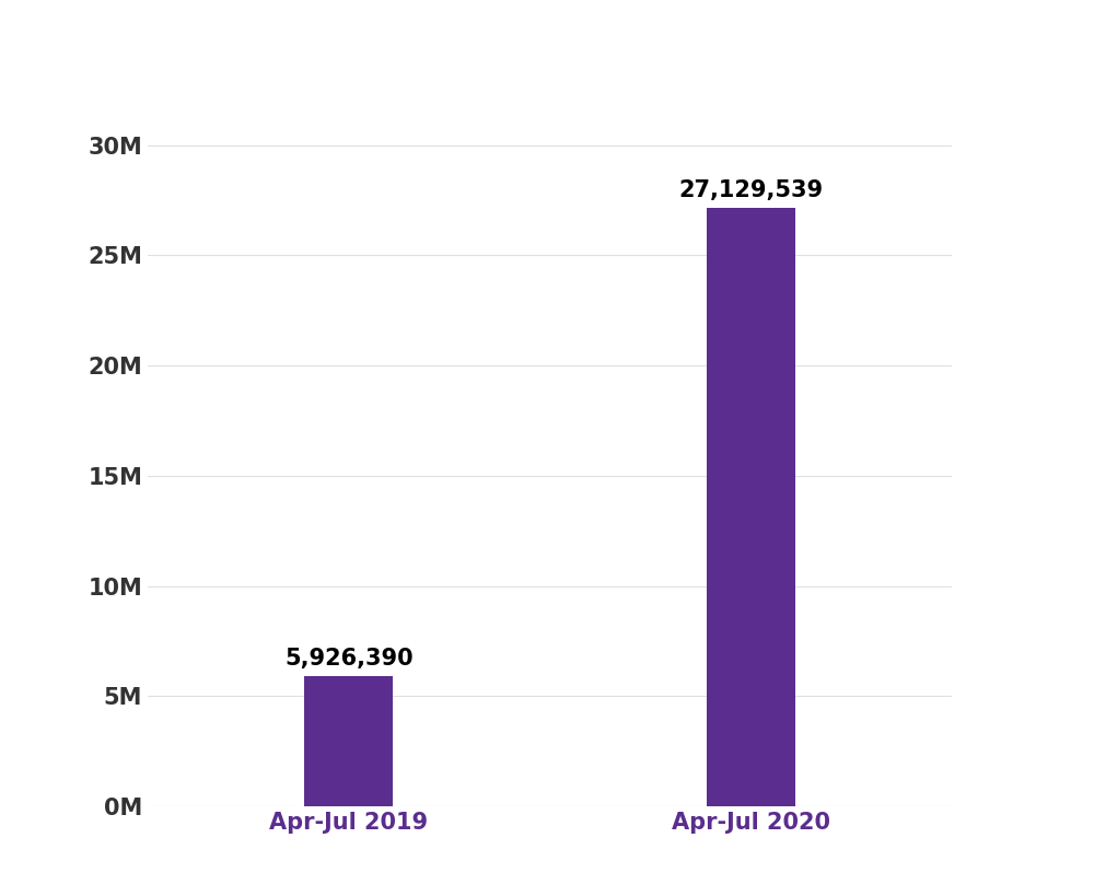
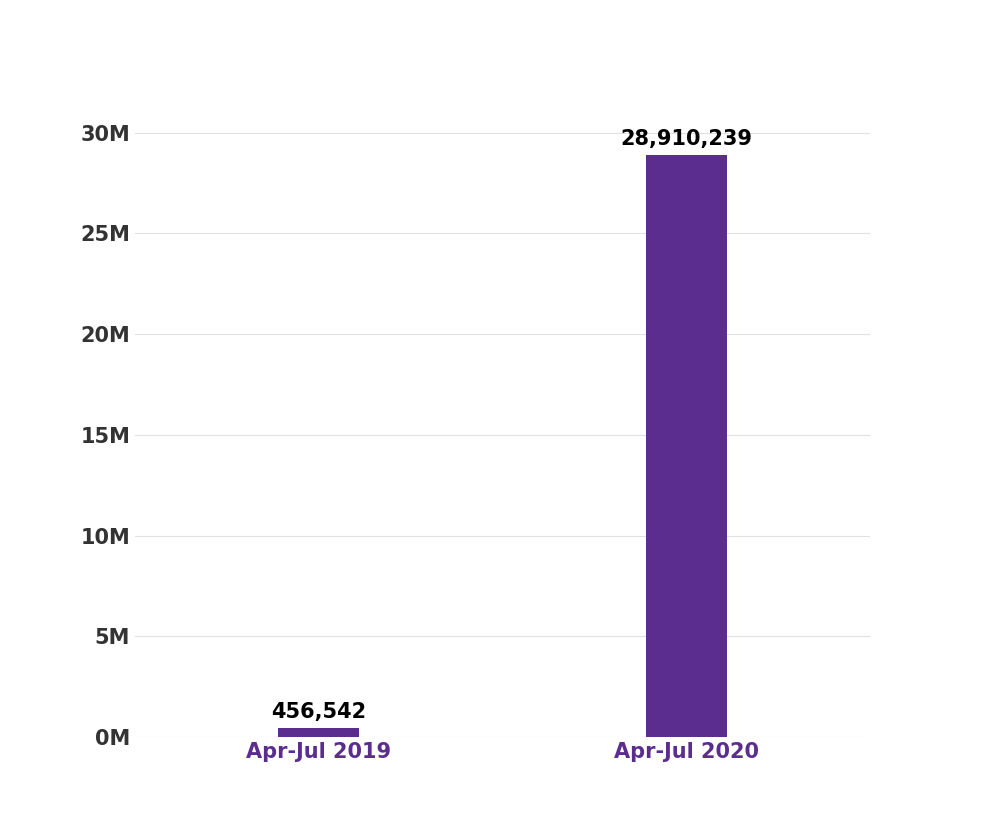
Apr-Jul 2019: 5,926,390 -> 456,542
Apr-Jul 2020: 27,129,539 -> 28,910,239
